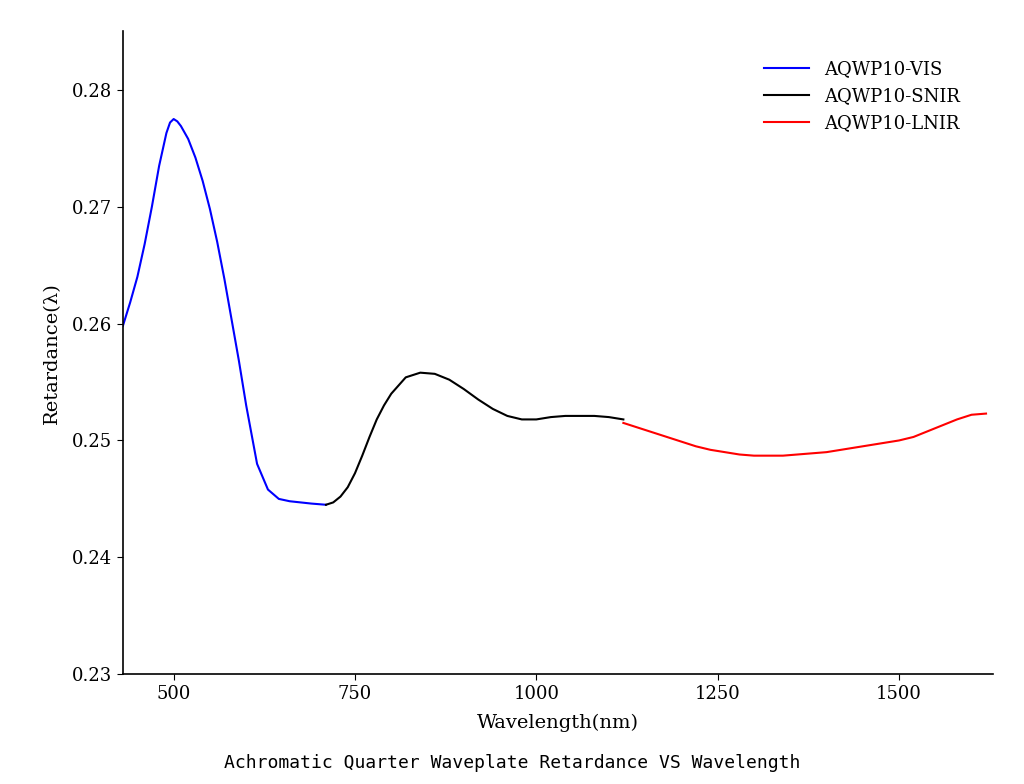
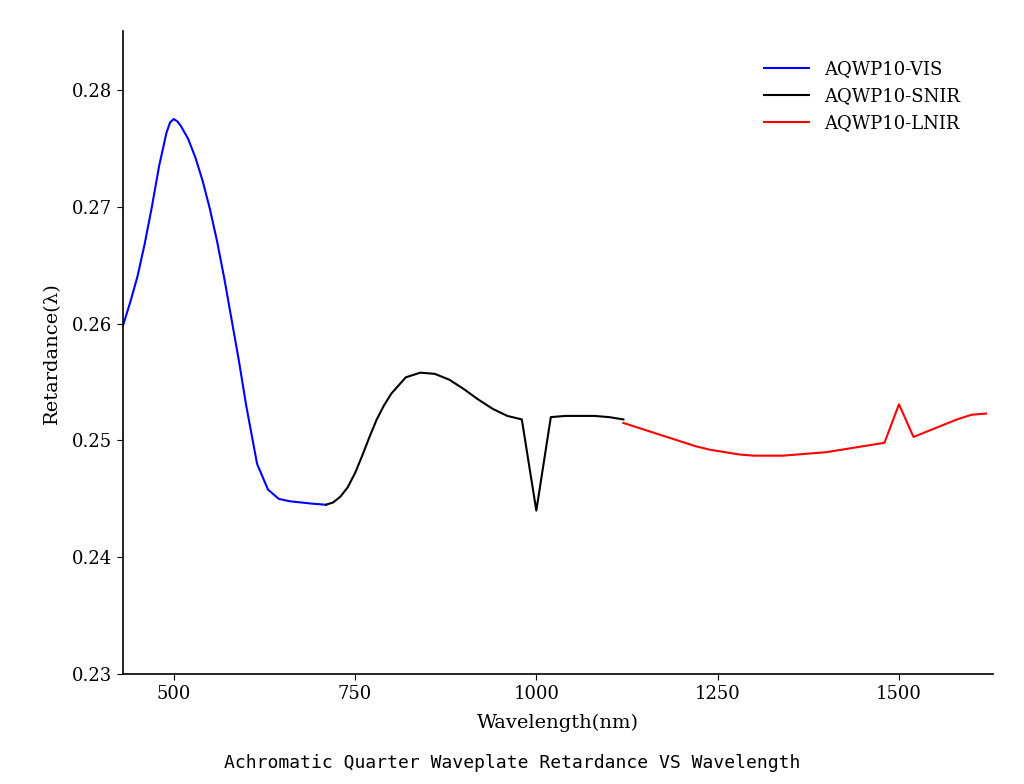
AQWP10-SNIR/1000: 0.2518 -> 0.2440
AQWP10-LNIR/1500: 0.2500 -> 0.2531
